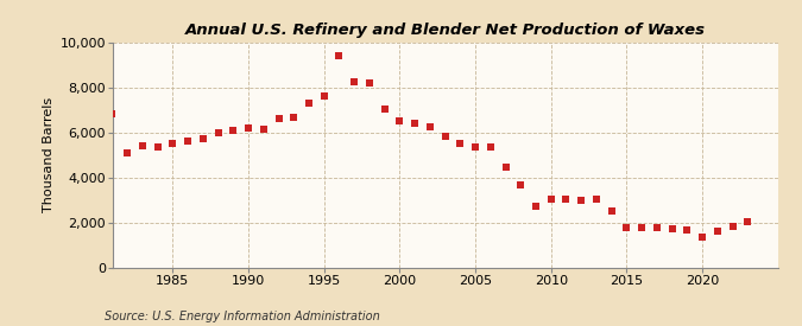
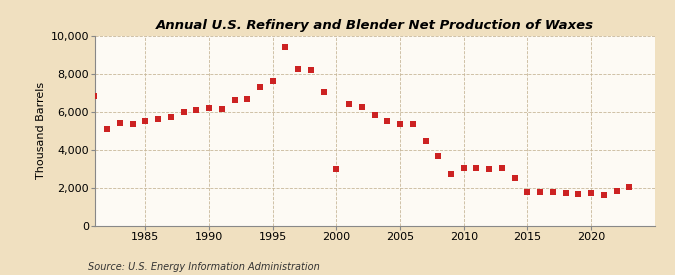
2000: 6,500 -> 3,000
2020: 1,400 -> 1,700
